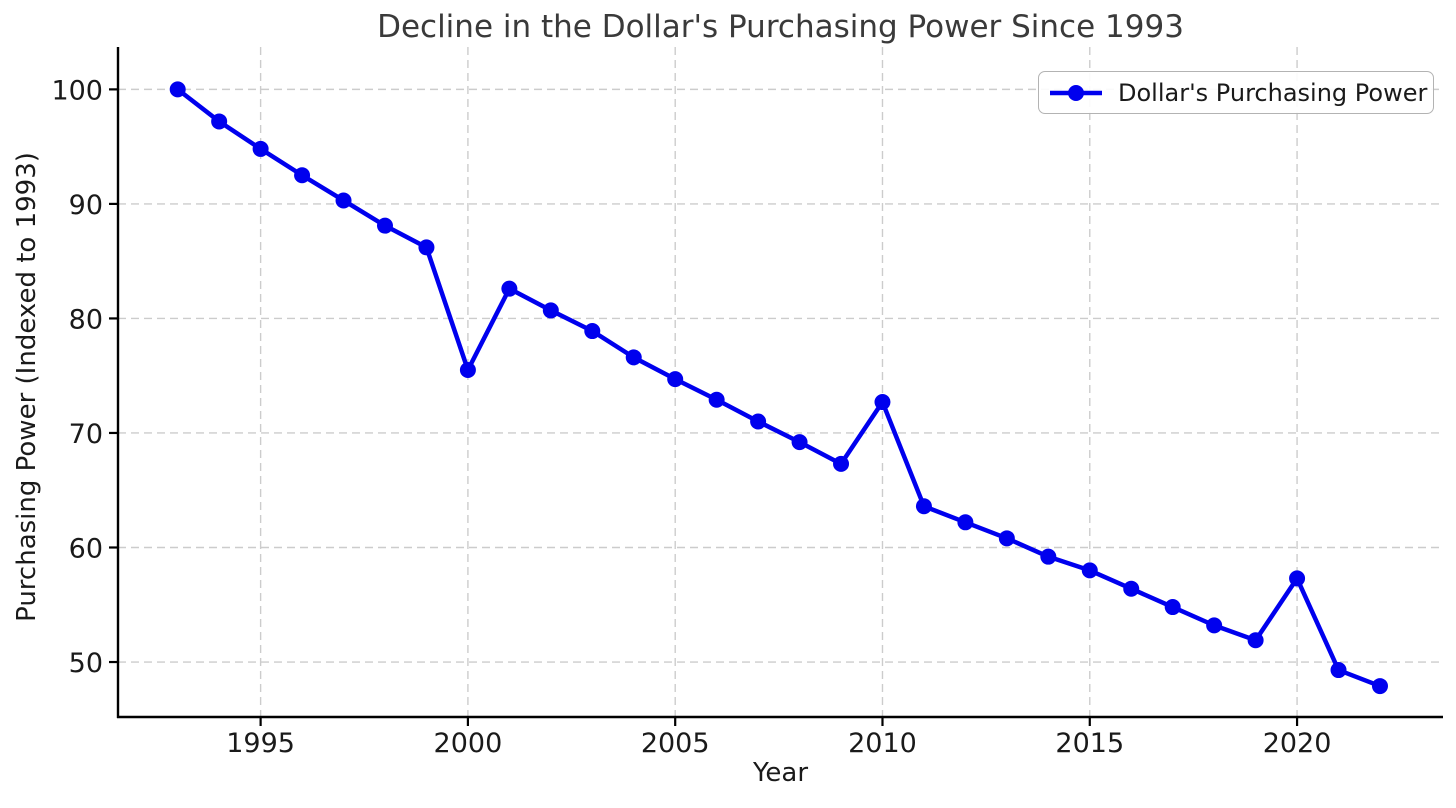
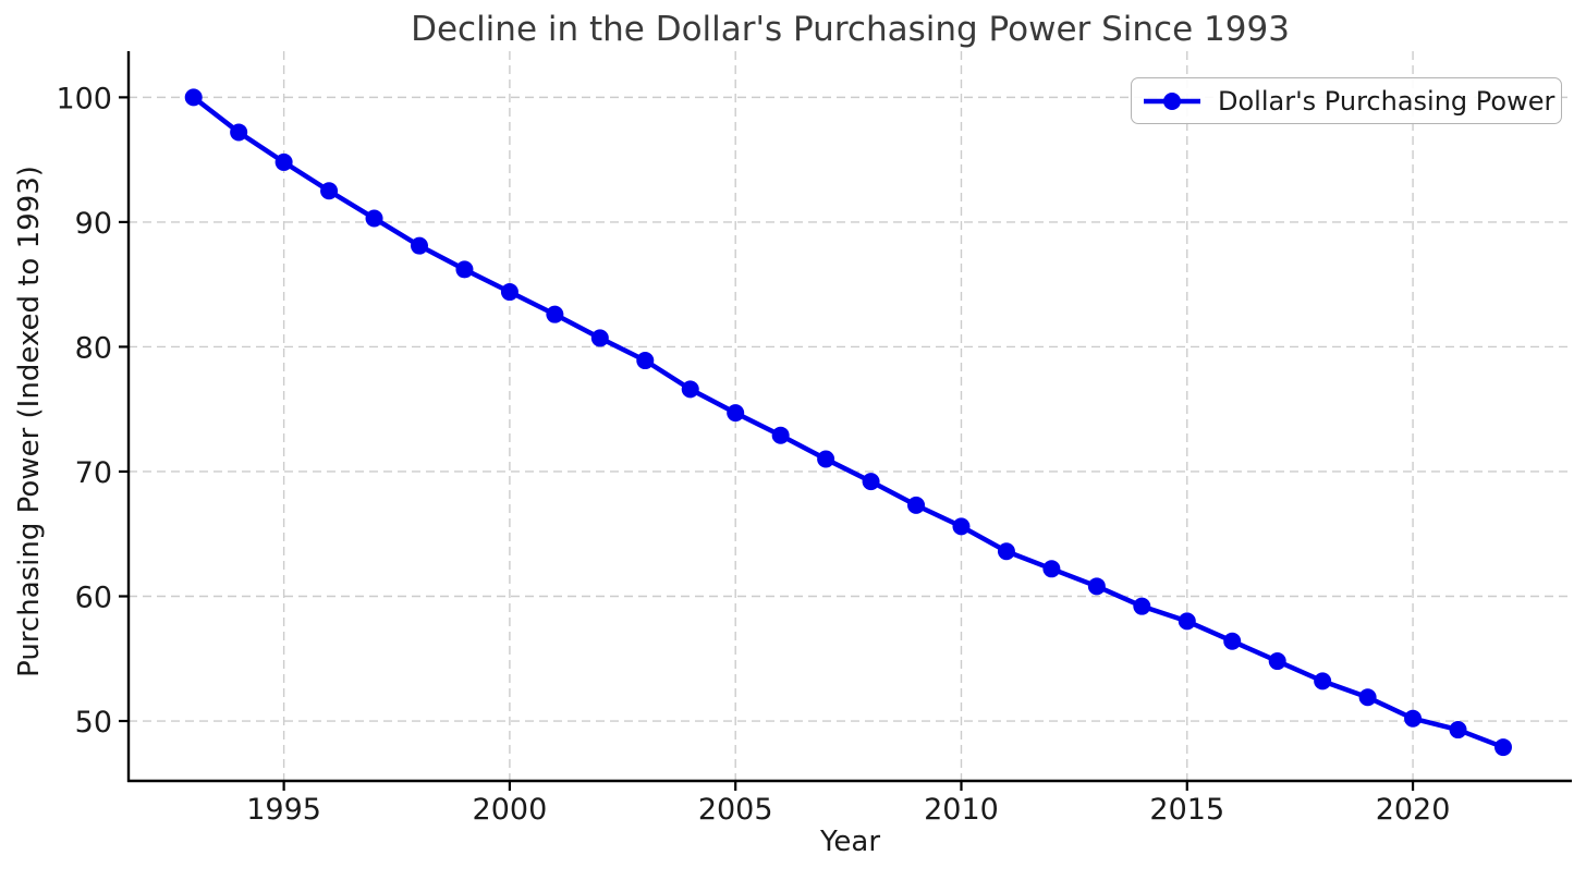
2000: 75.5 -> 84.4
2010: 72.7 -> 65.6
2020: 57.3 -> 50.2
